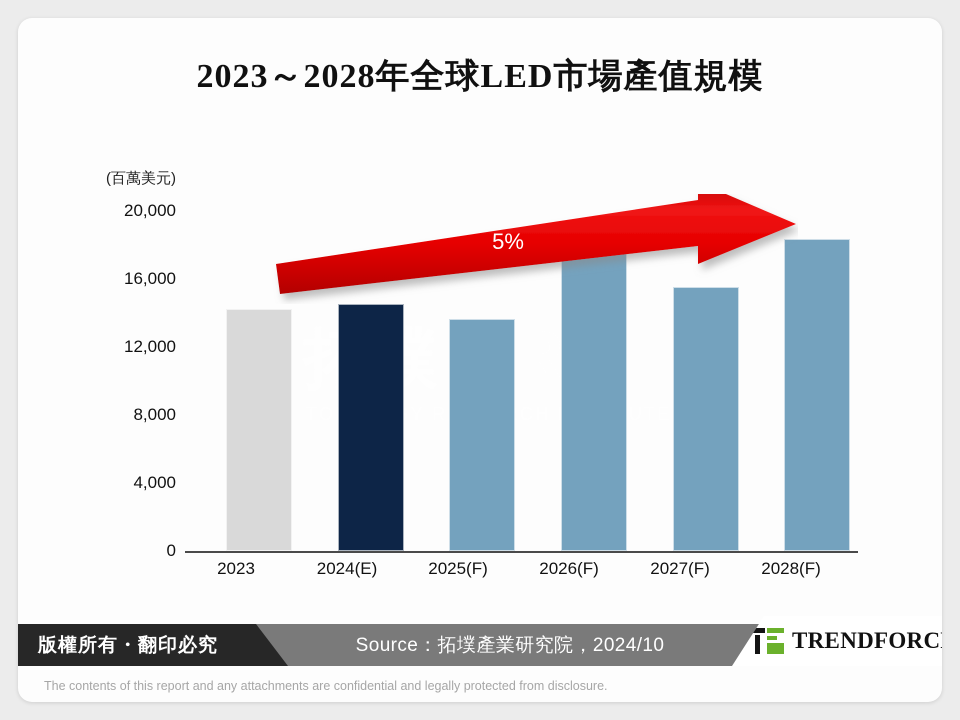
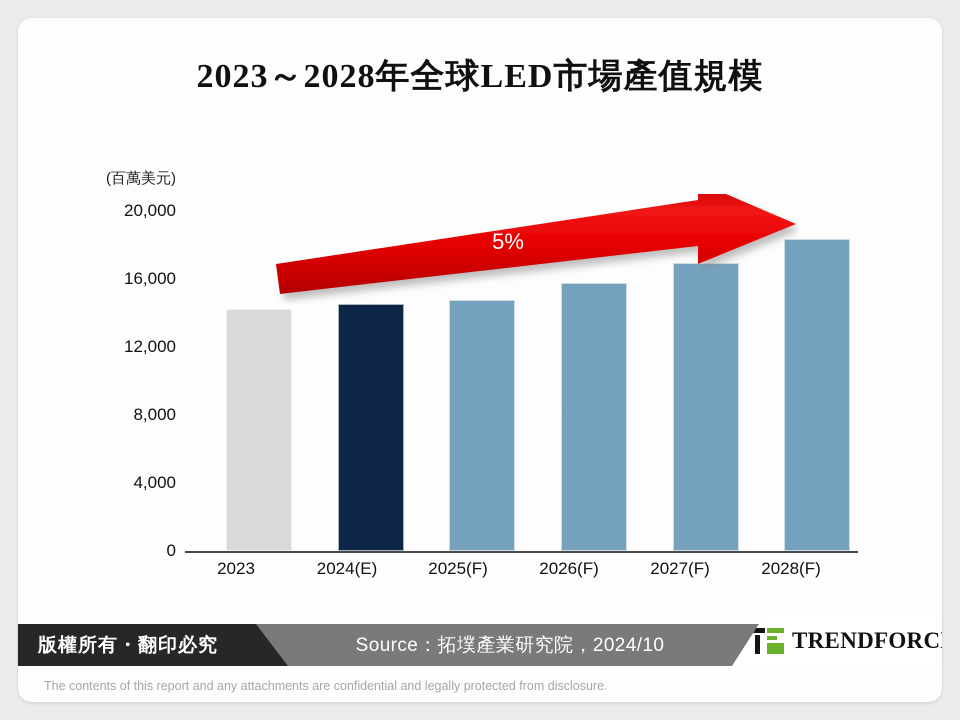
2025(F): 12100 -> 13100
2026(F): 17000 -> 14000
2027(F): 13800 -> 15100
